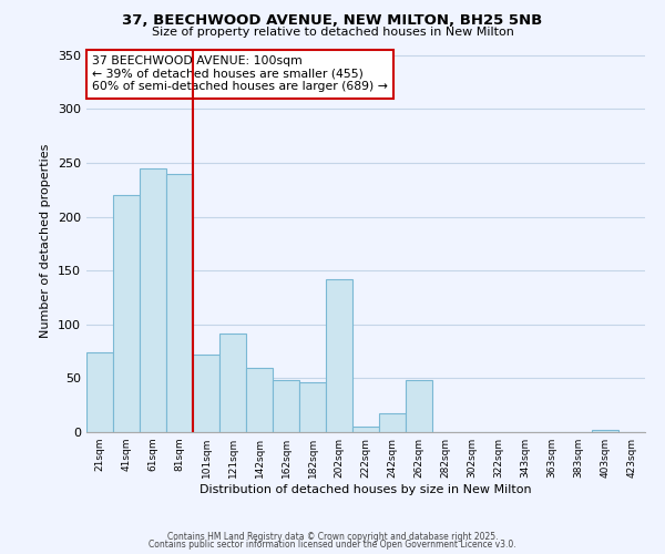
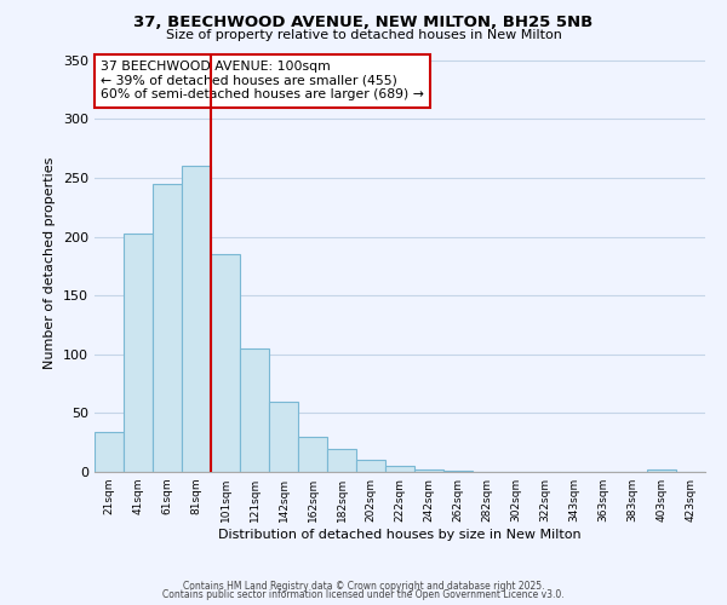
21sqm: 74 -> 34
41sqm: 220 -> 203
81sqm: 240 -> 260
101sqm: 72 -> 185
121sqm: 92 -> 105
162sqm: 48 -> 30
182sqm: 46 -> 20
202sqm: 142 -> 10
242sqm: 18 -> 2
262sqm: 48 -> 1
